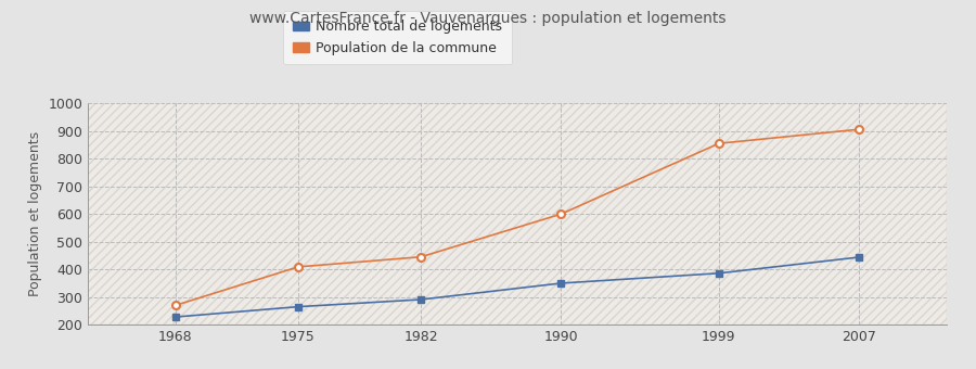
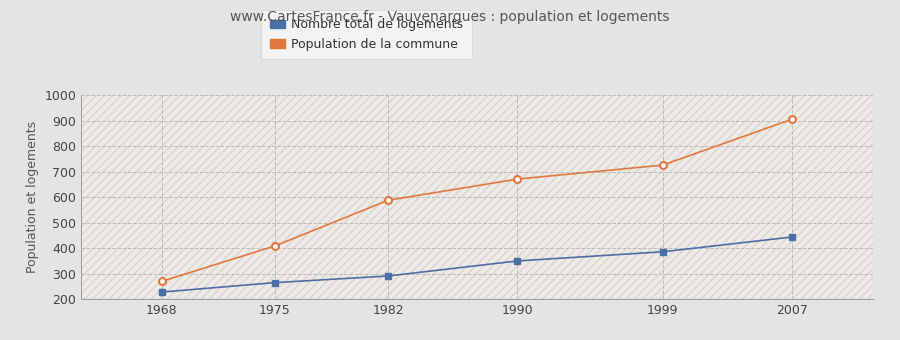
Population de la commune/1982: 445 -> 588
Population de la commune/1990: 600 -> 671
Population de la commune/1999: 855 -> 726
